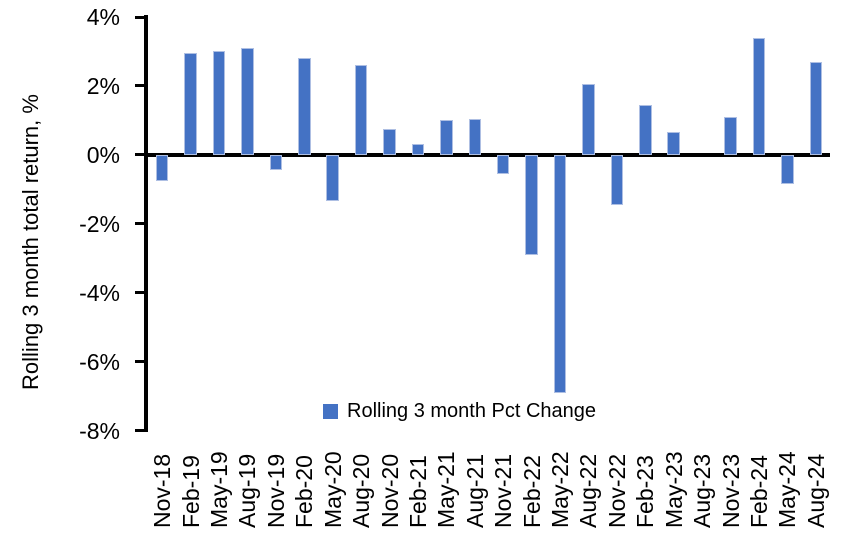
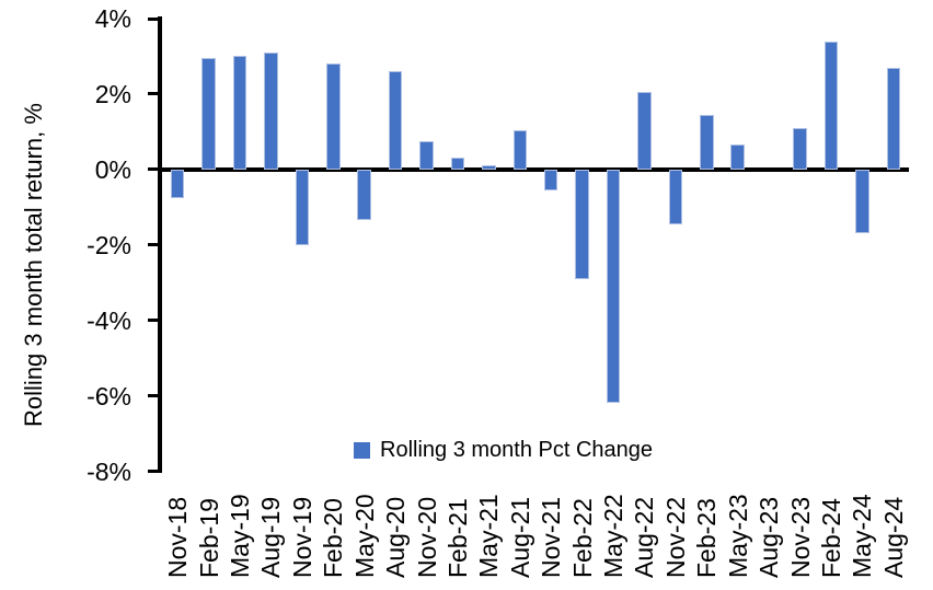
Nov-19: -0.5% -> -2.0%
May-21: 1.0% -> 0.1%
May-22: -6.9% -> -6.2%
May-24: -0.8% -> -1.7%
